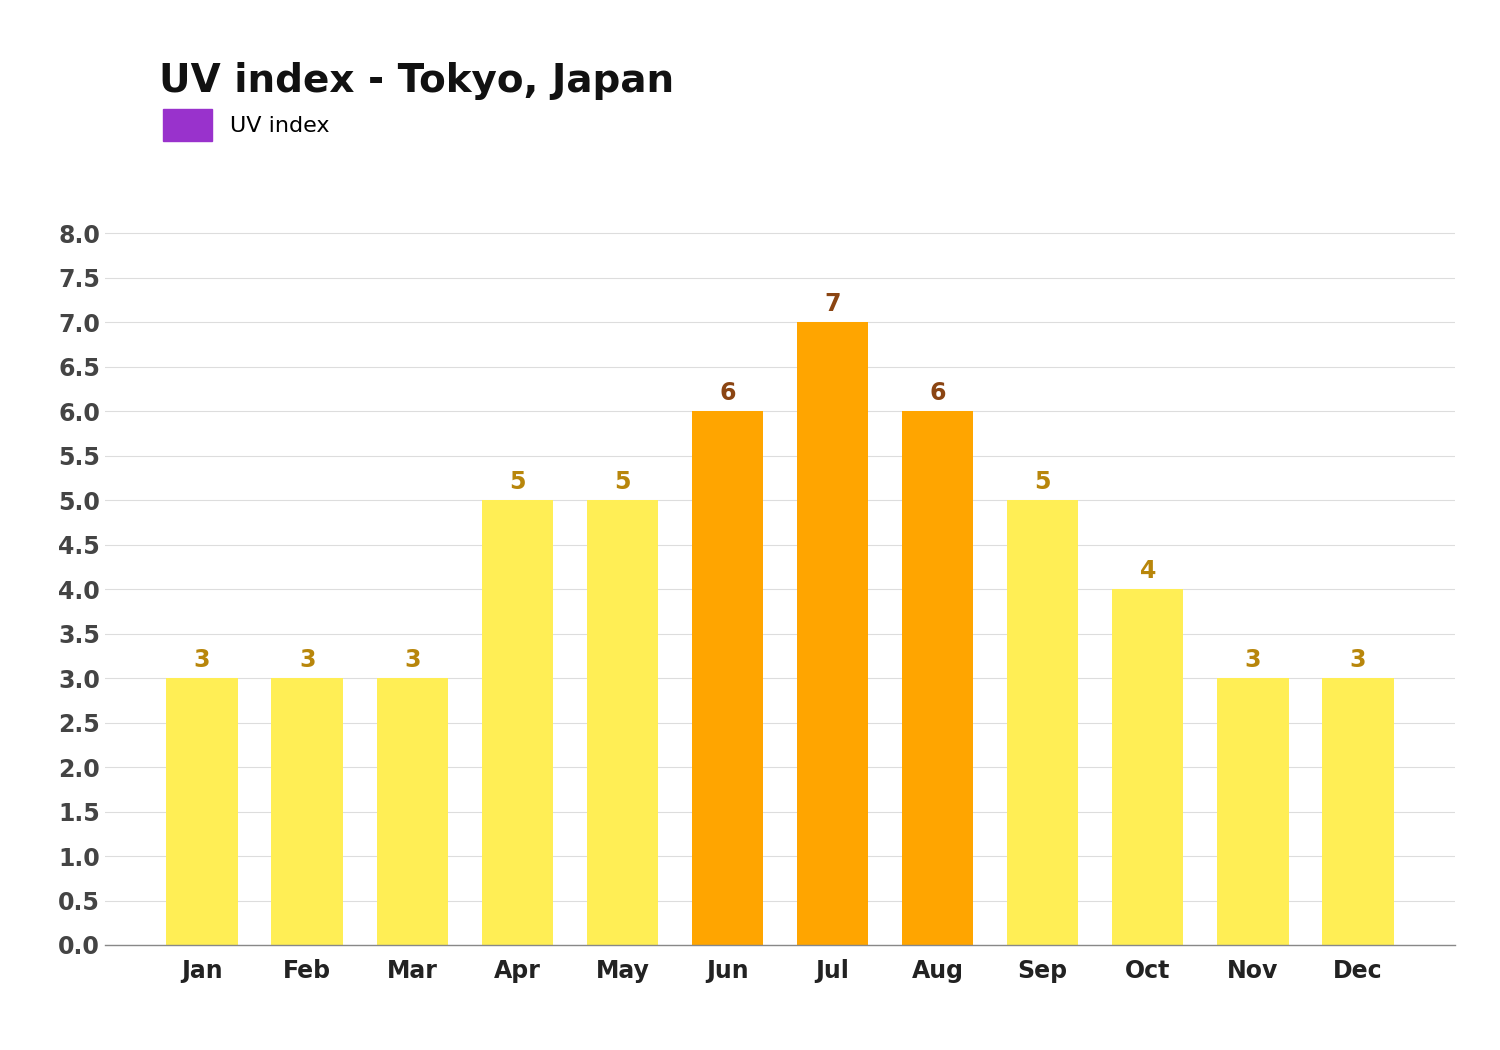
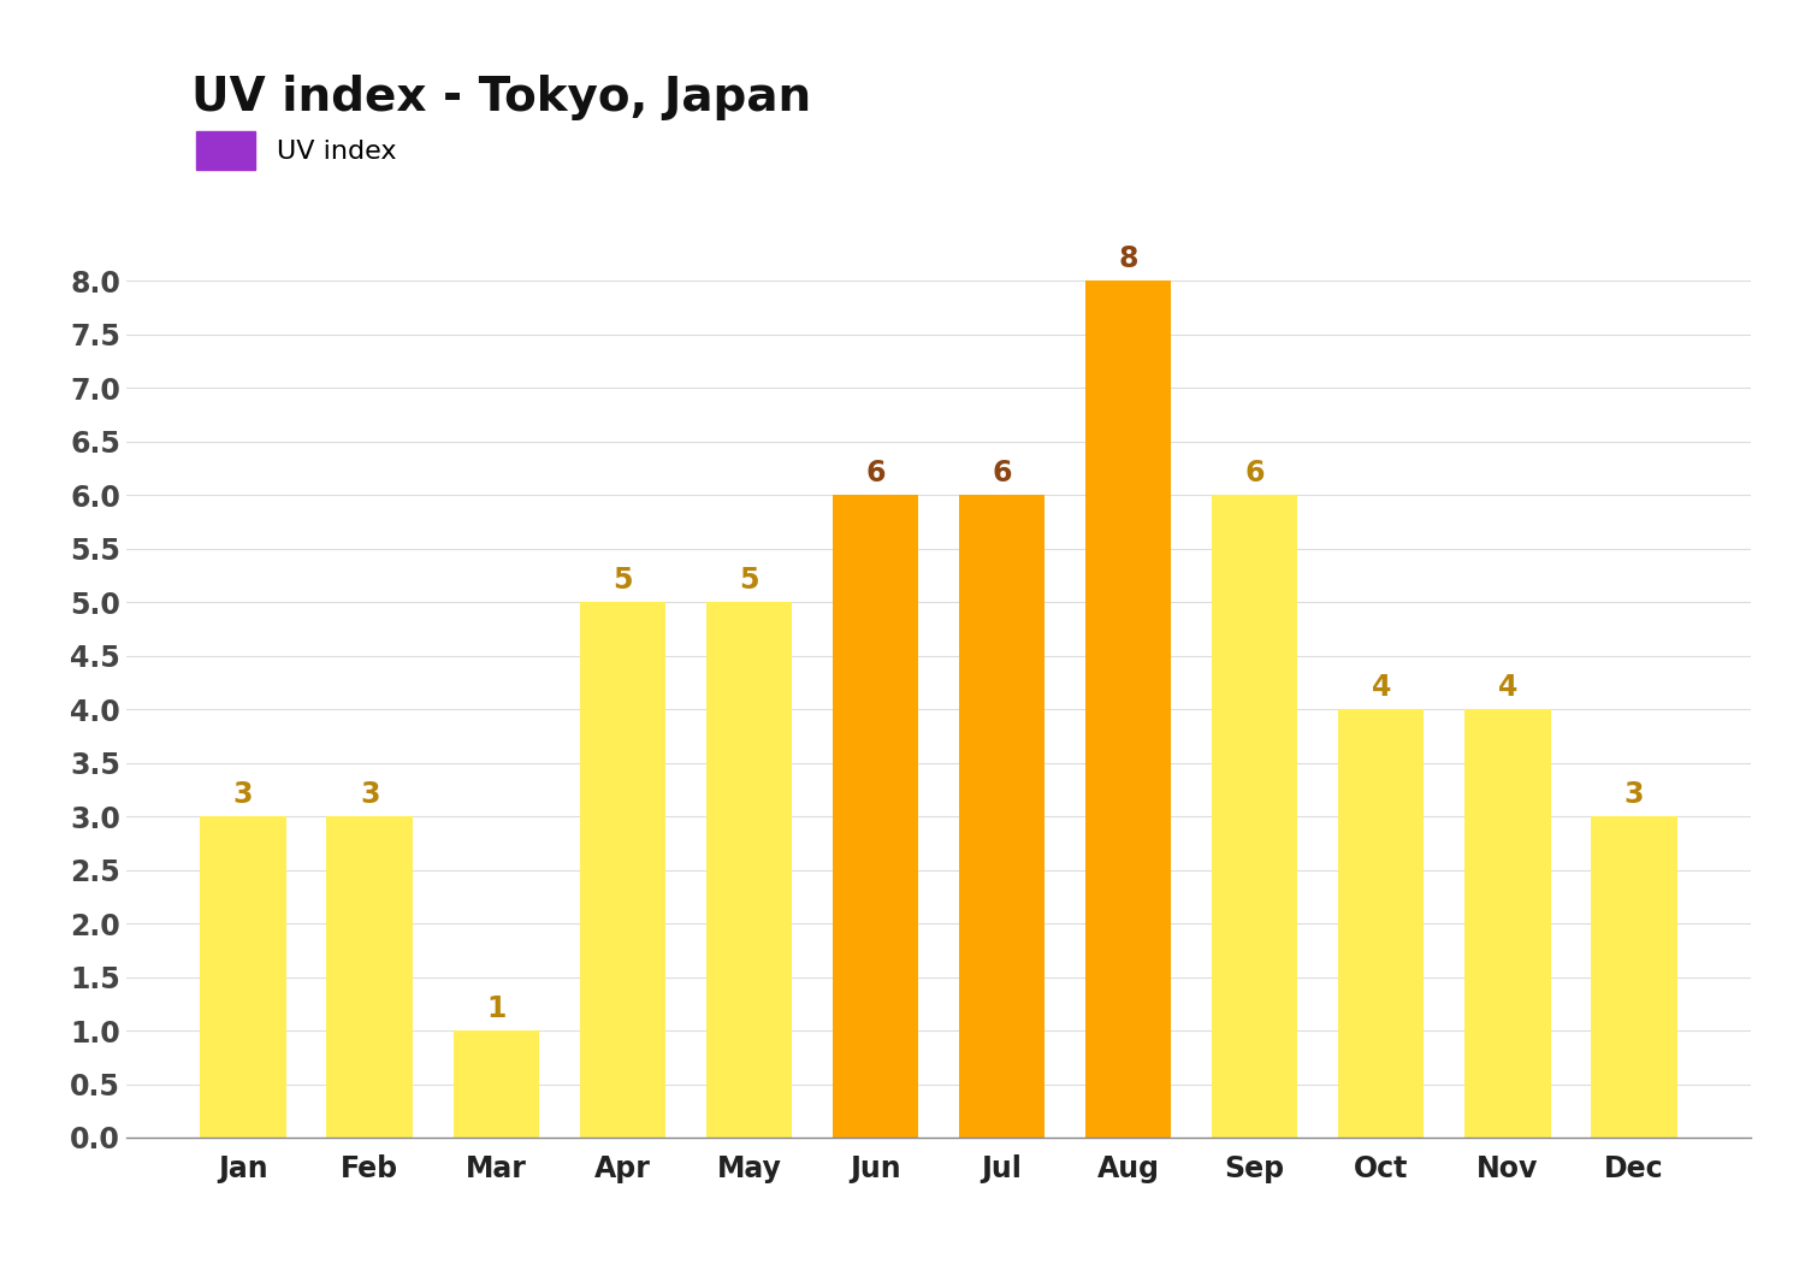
Mar: 3 -> 1
Jul: 7 -> 6
Aug: 6 -> 8
Sep: 5 -> 6
Nov: 3 -> 4
